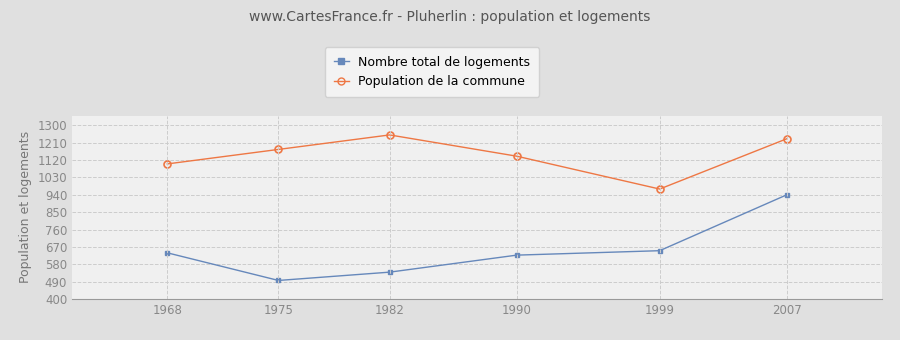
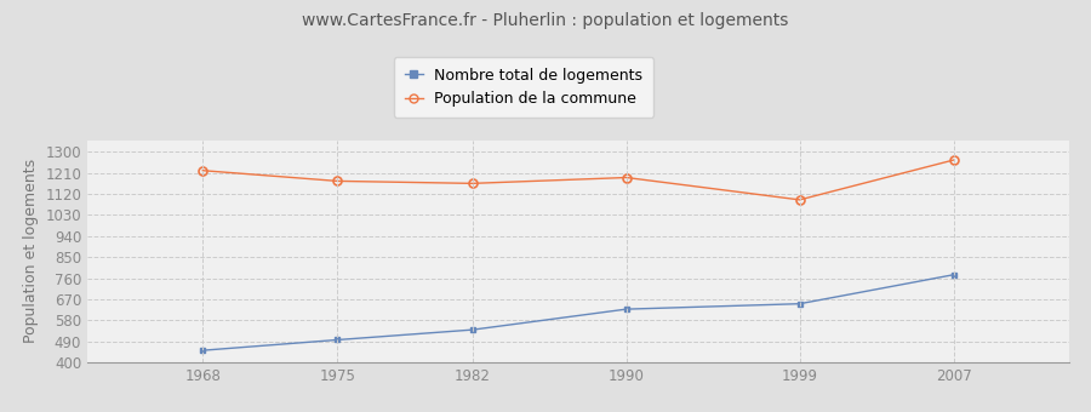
Nombre total de logements/1968: 640 -> 450
Population de la commune/1968: 1100 -> 1220
Population de la commune/1982: 1250 -> 1160
Population de la commune/1990: 1140 -> 1190
Population de la commune/1999: 970 -> 1100
Nombre total de logements/2007: 940 -> 780
Population de la commune/2007: 1230 -> 1260
